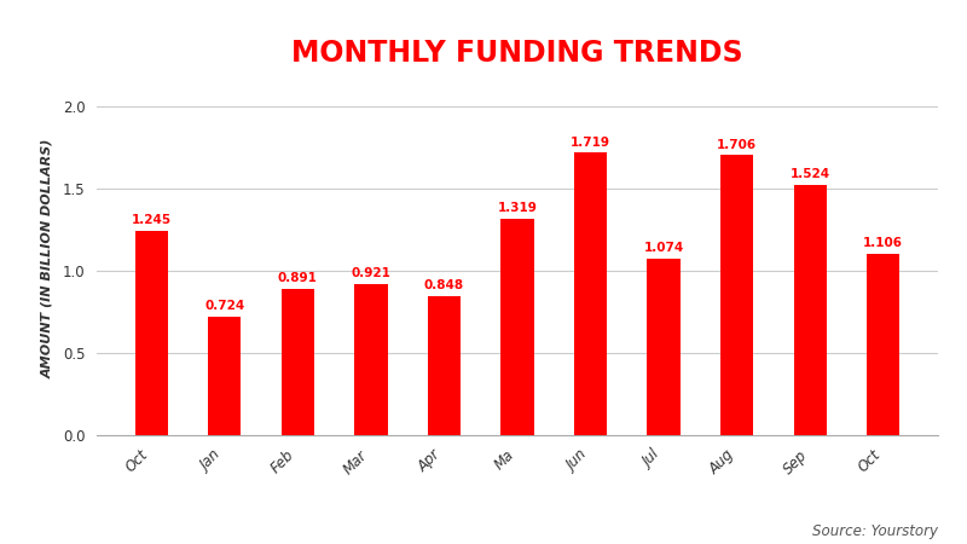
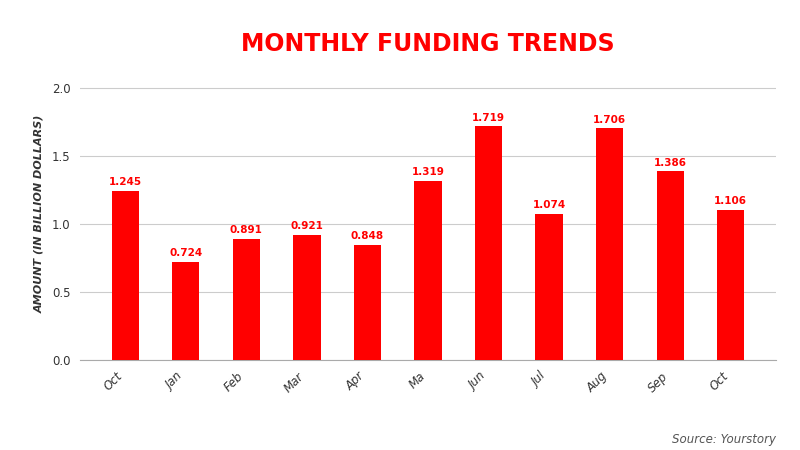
Sep: 1.524 -> 1.386
